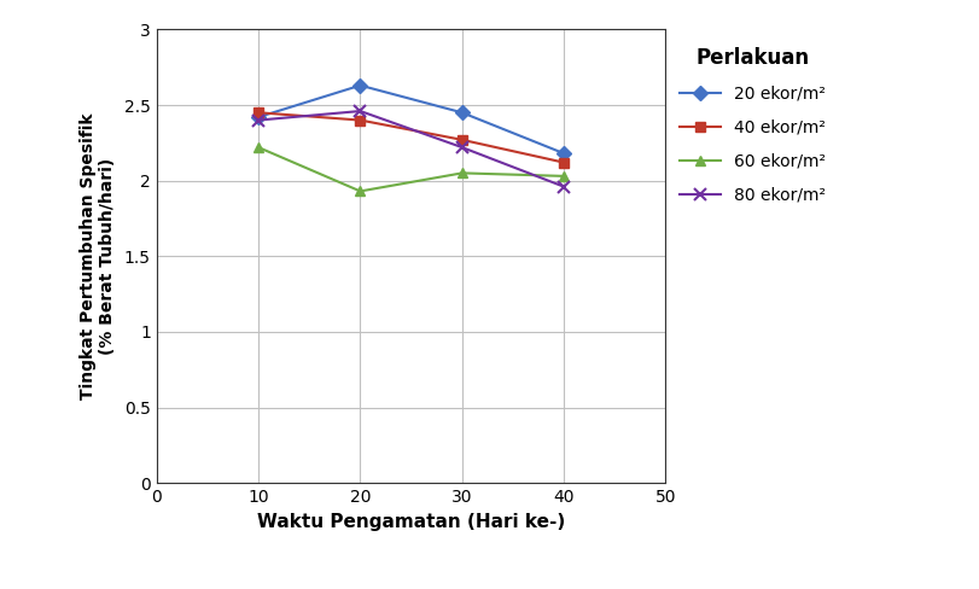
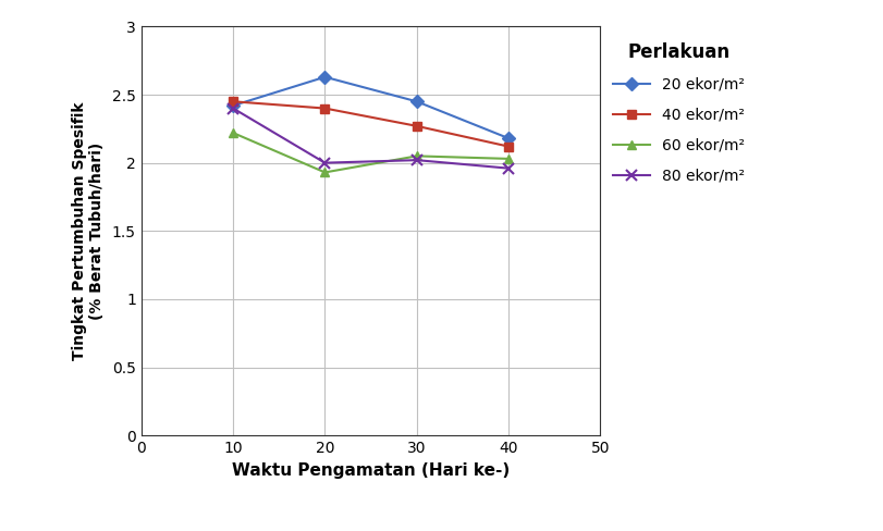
80 ekor/m²/20: 2.46 -> 2.00
80 ekor/m²/30: 2.22 -> 2.02
